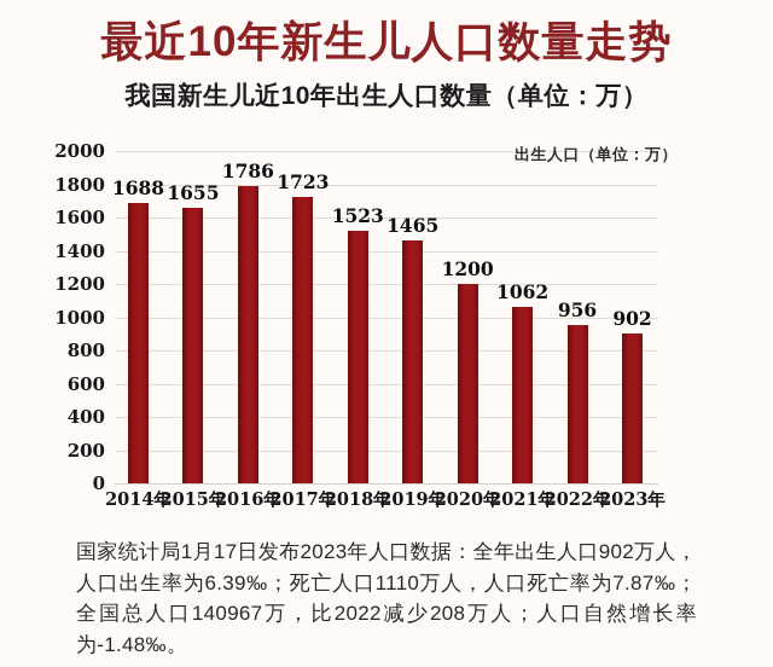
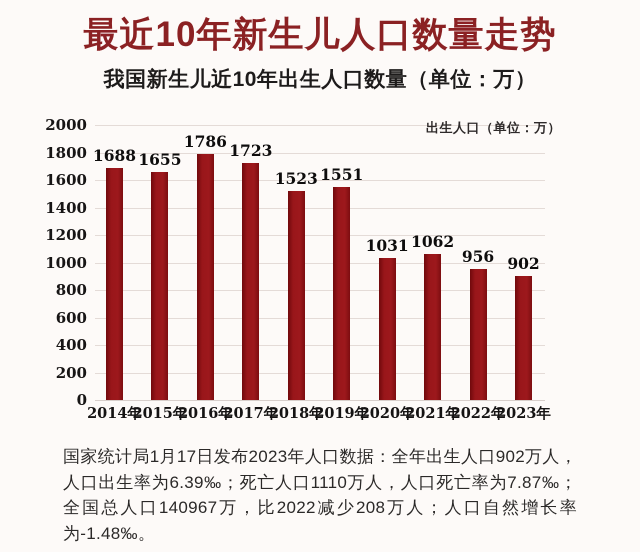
2019年: 1465 -> 1551
2020年: 1200 -> 1031
